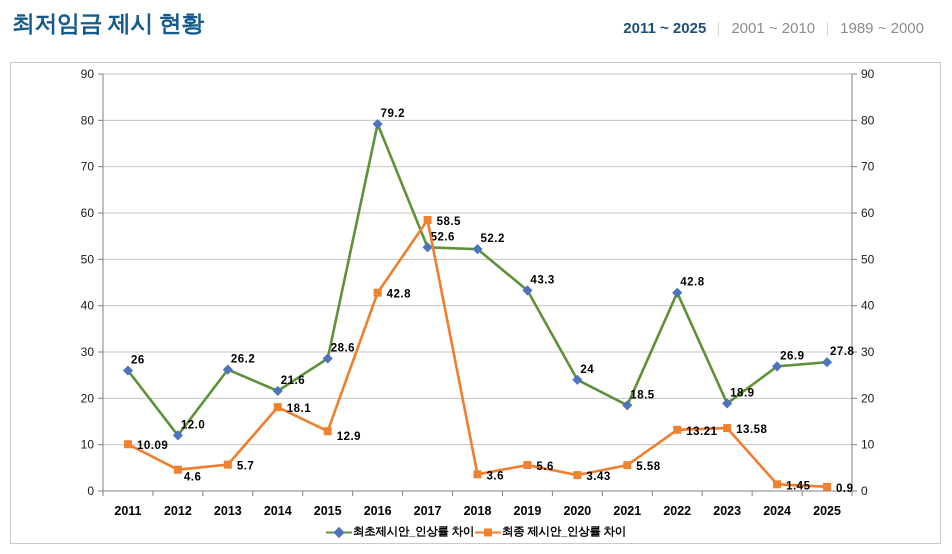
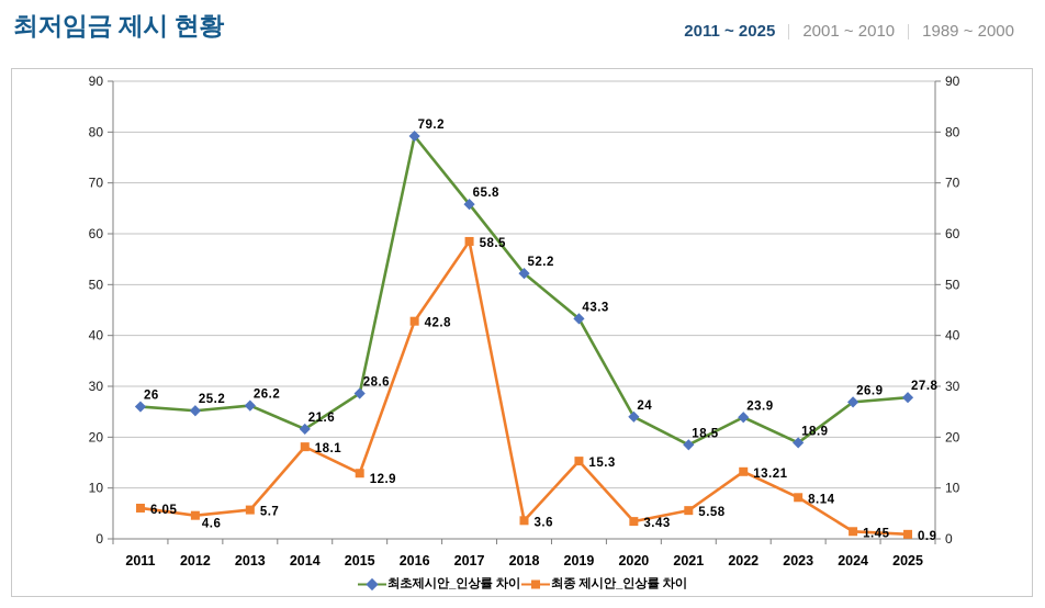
최종 제시안_인상률 차이/2011: 10.09 -> 6.05
최초제시안_인상률 차이/2012: 12.0 -> 25.2
최초제시안_인상률 차이/2017: 52.6 -> 65.8
최종 제시안_인상률 차이/2019: 5.6 -> 15.3
최초제시안_인상률 차이/2022: 42.8 -> 23.9
최종 제시안_인상률 차이/2023: 13.58 -> 8.14
